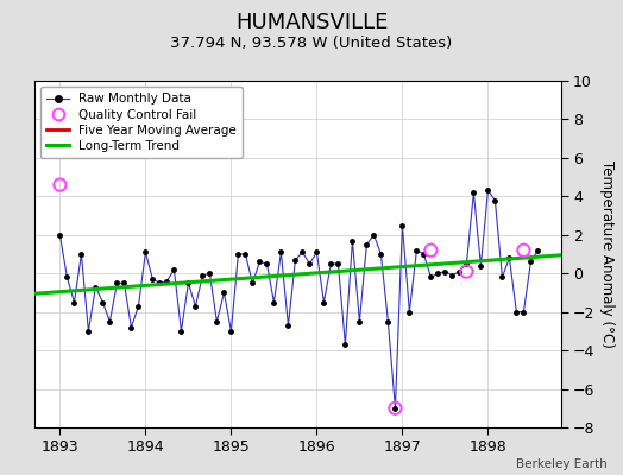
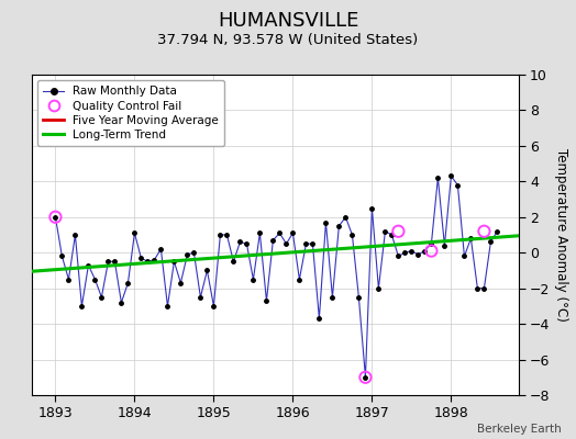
Quality Control Fail/1893: 4.6 -> 2.0
